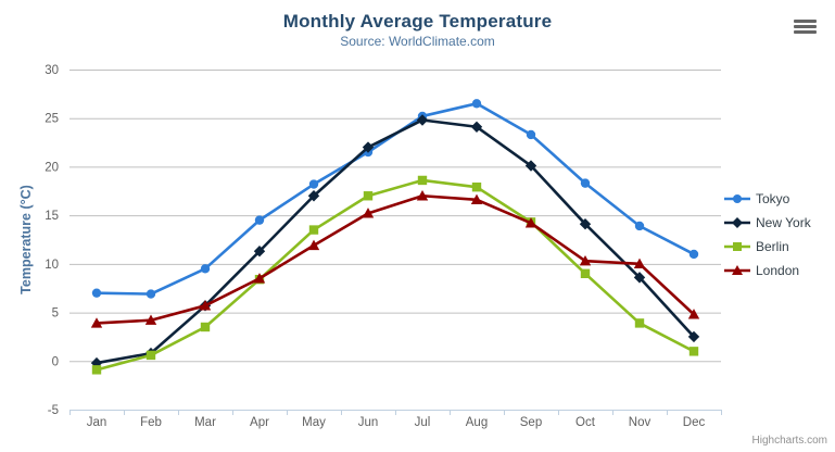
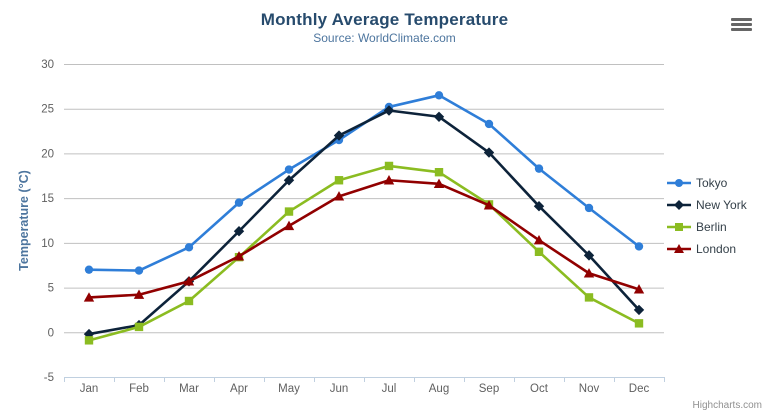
London/Nov: 10 -> 7
Tokyo/Dec: 11 -> 10
